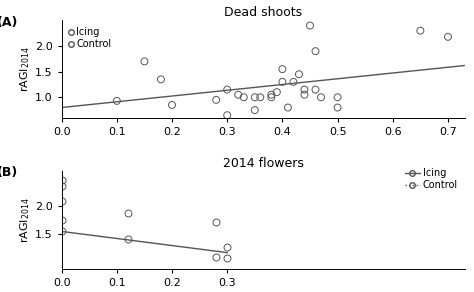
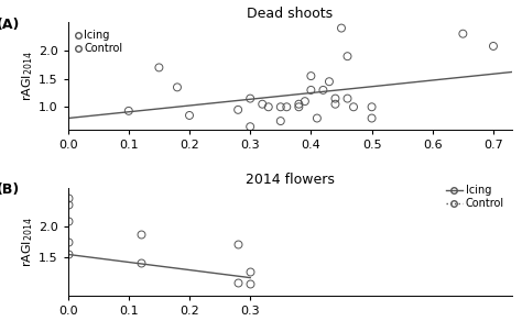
Dead shoots/0.7: 2.18 -> 2.08
